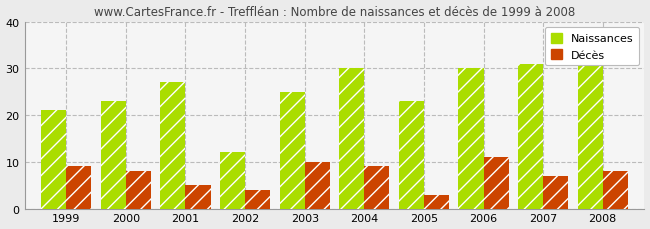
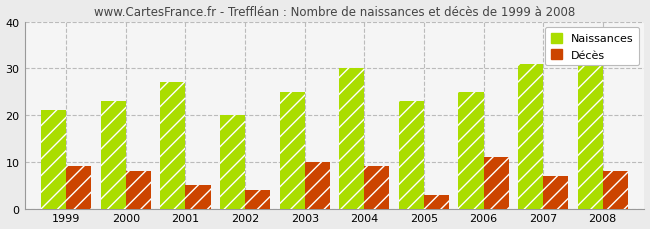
Naissances/2002: 12 -> 20
Naissances/2006: 30 -> 25
